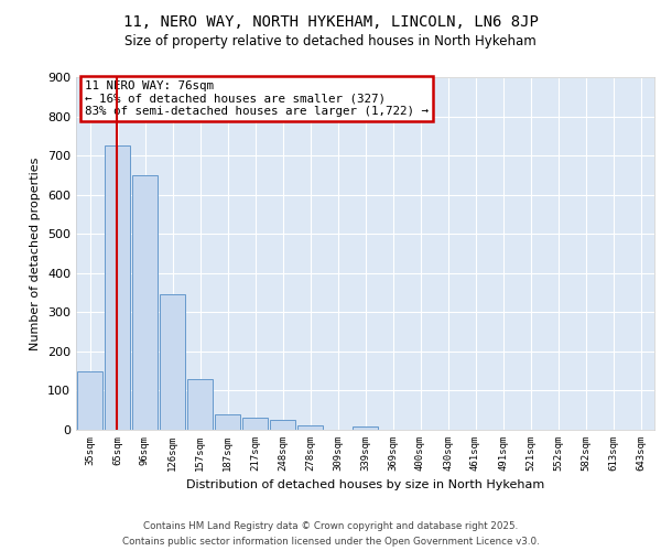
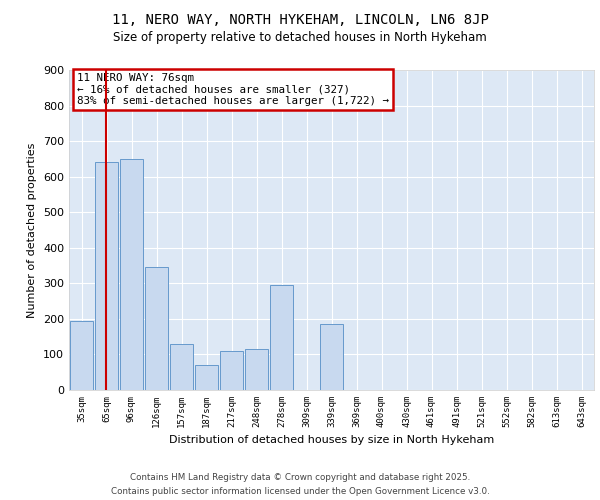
35sqm: 150 -> 195
65sqm: 725 -> 640
187sqm: 40 -> 70
217sqm: 30 -> 110
248sqm: 25 -> 115
278sqm: 10 -> 295
339sqm: 8 -> 185
